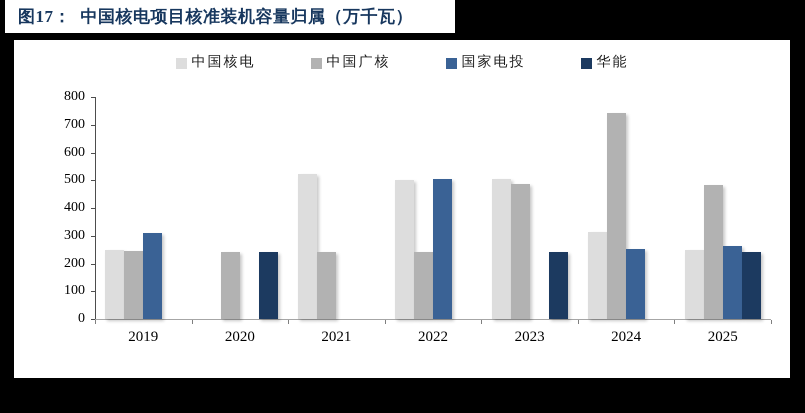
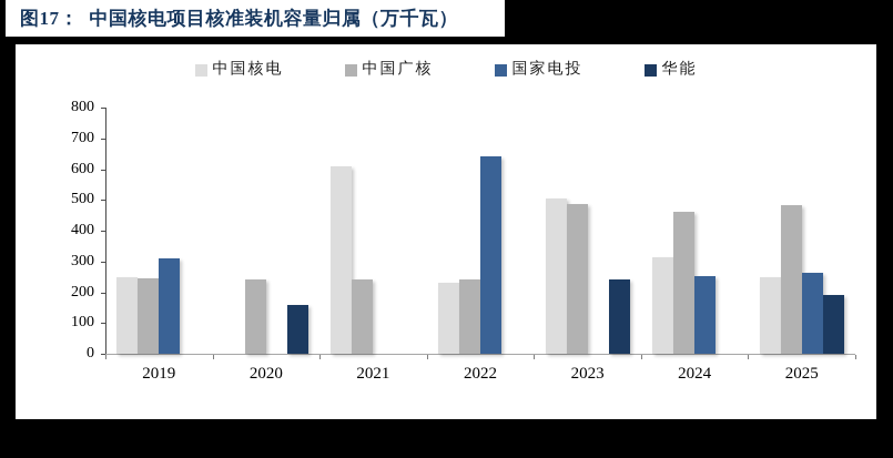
华能/2020: 240 -> 160
中国核电/2021: 520 -> 610
中国核电/2022: 500 -> 230
国家电投/2022: 500 -> 640
中国广核/2024: 740 -> 460
华能/2025: 240 -> 190
